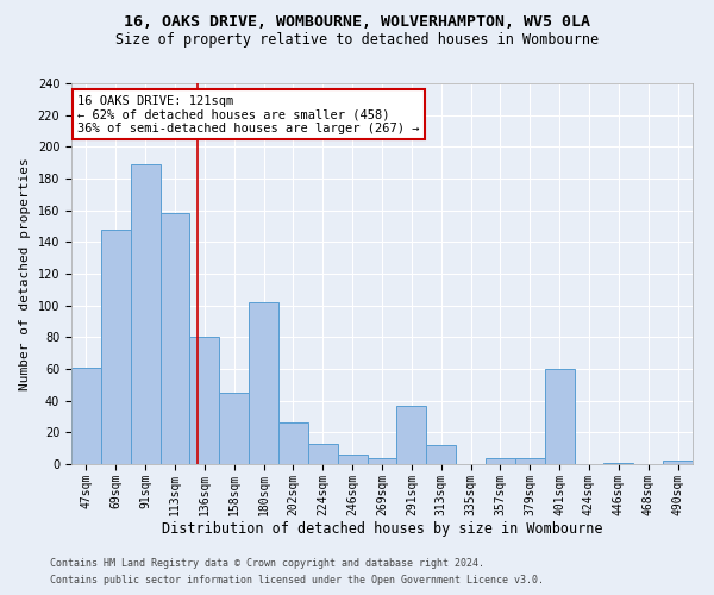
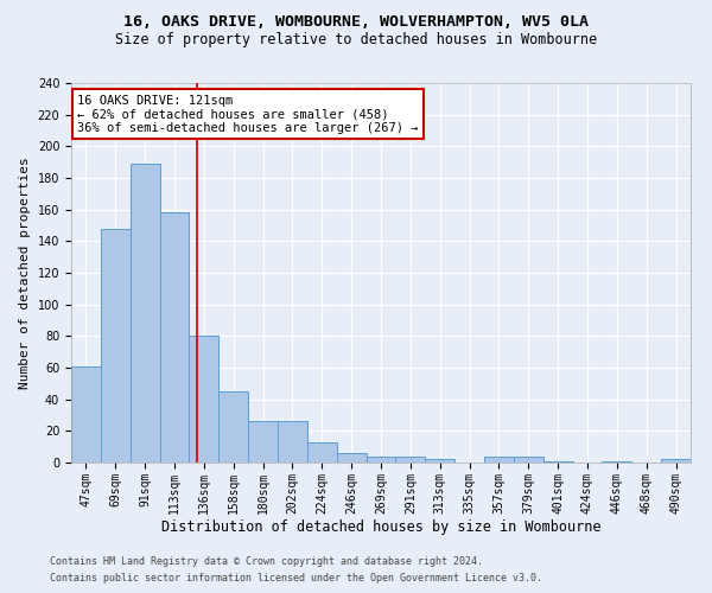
180sqm: 102 -> 26
291sqm: 37 -> 4
313sqm: 12 -> 2
401sqm: 60 -> 1
